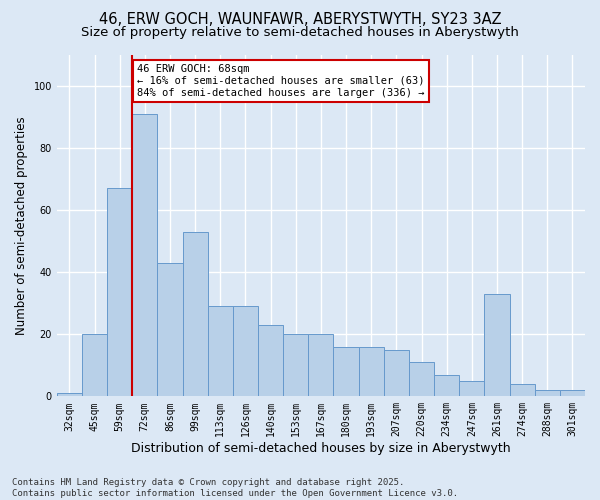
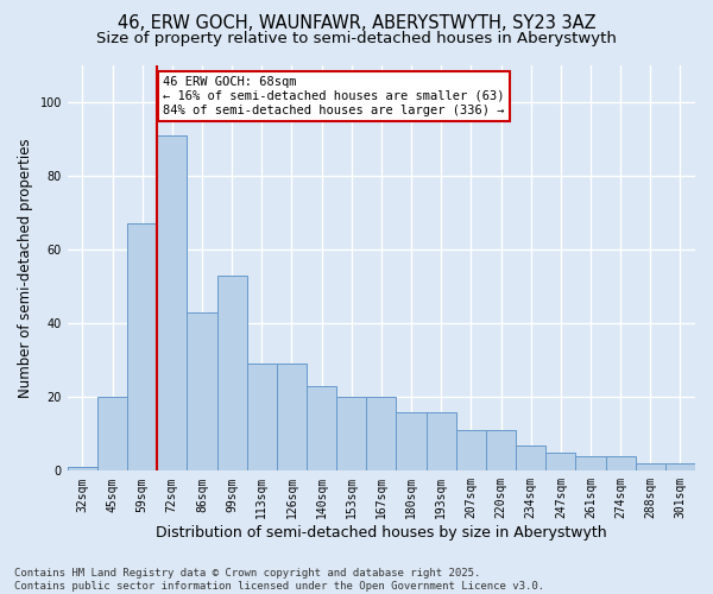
207sqm: 15 -> 11
261sqm: 33 -> 4
